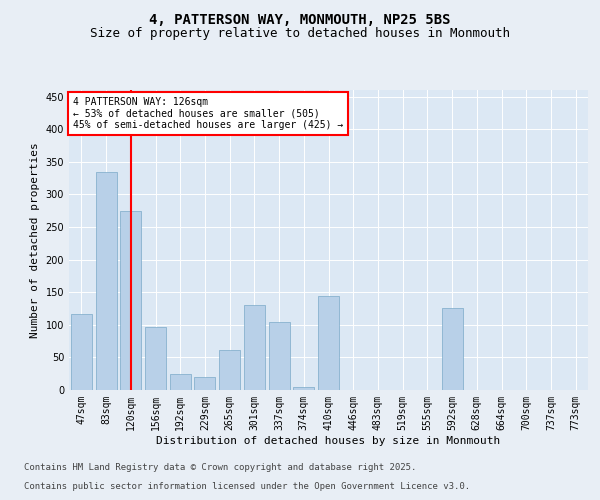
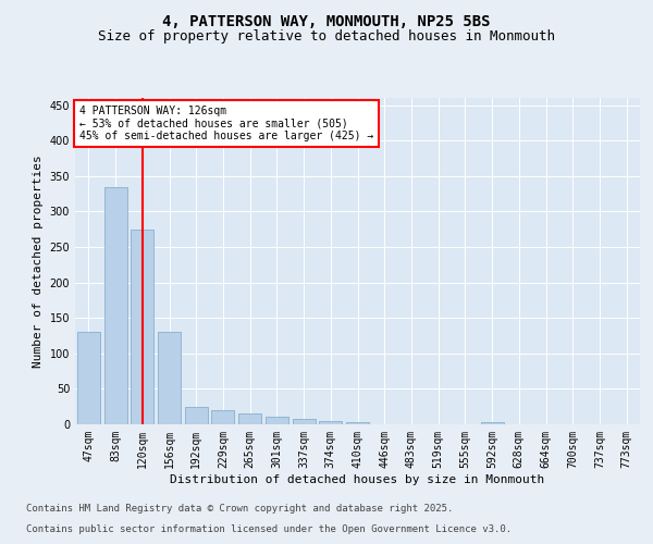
47sqm: 116 -> 130
156sqm: 96 -> 130
265sqm: 62 -> 15
301sqm: 130 -> 10
337sqm: 104 -> 7
410sqm: 144 -> 3
592sqm: 126 -> 3
